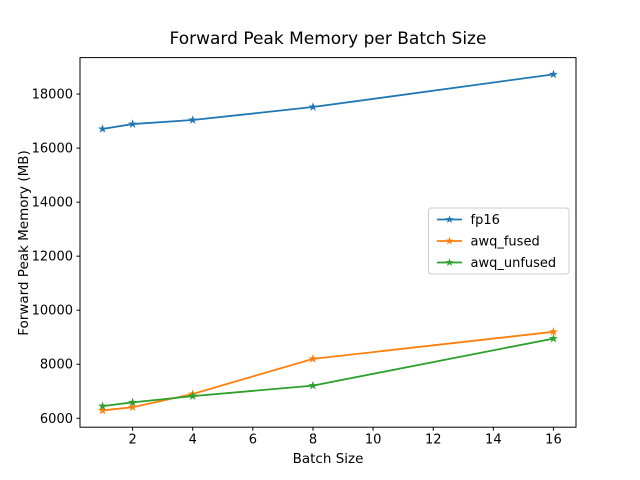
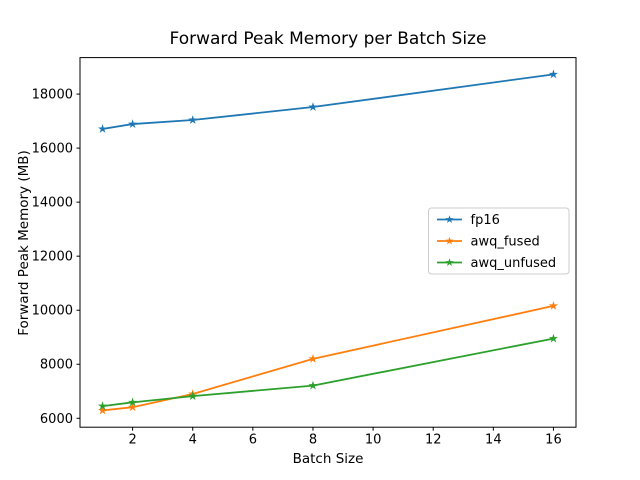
awq_fused/16: 9200 -> 10200
